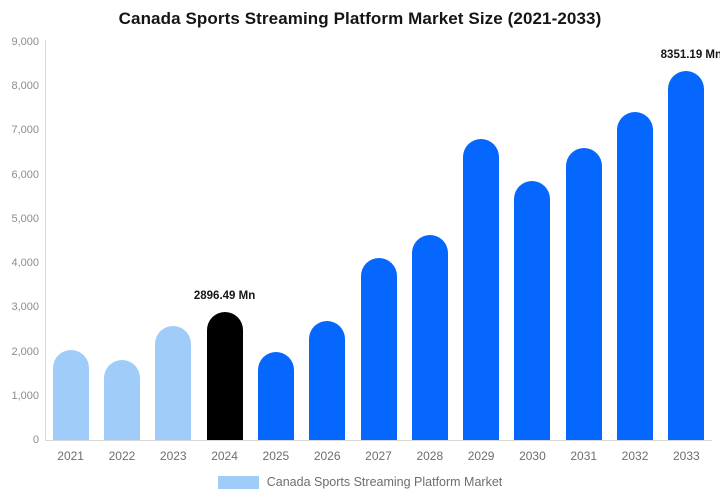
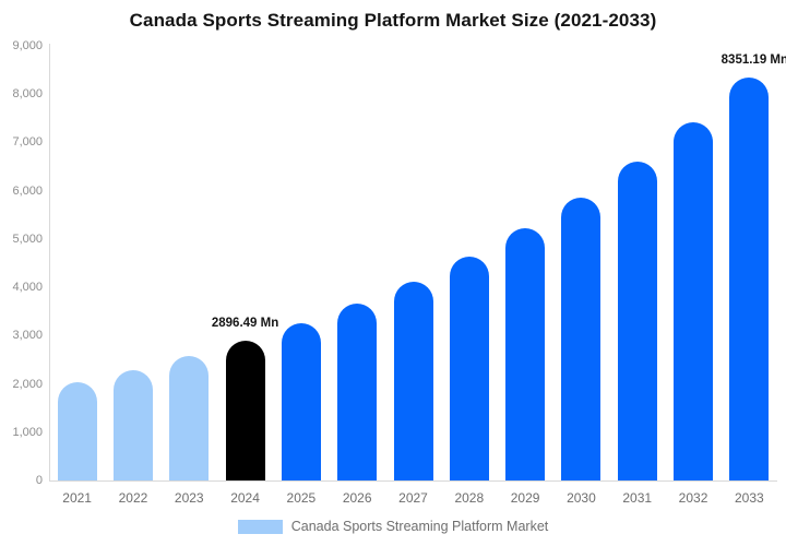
2022: 1800 -> 2300
2025: 2000 -> 3300
2026: 2700 -> 3700
2029: 6800 -> 5200
